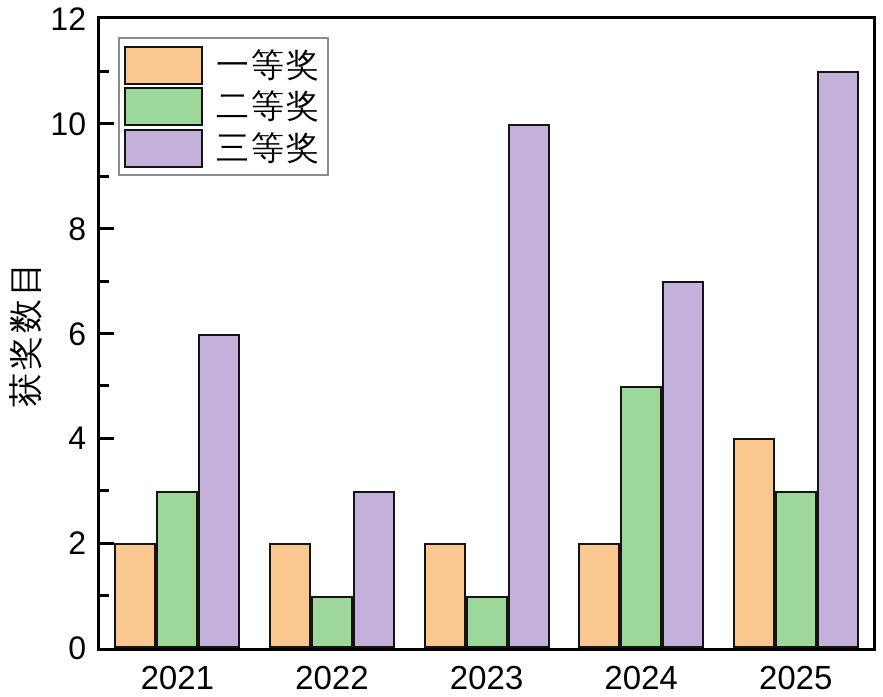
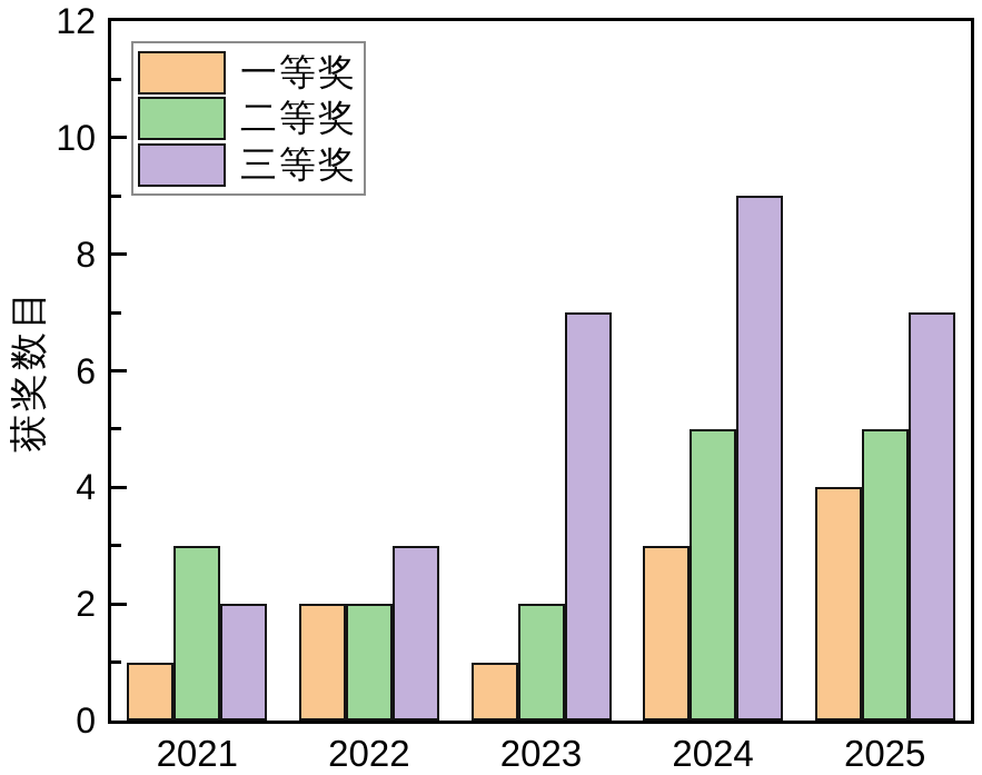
一等奖/2021: 2 -> 1
三等奖/2021: 6 -> 2
二等奖/2022: 1 -> 2
一等奖/2023: 2 -> 1
二等奖/2023: 1 -> 2
三等奖/2023: 10 -> 7
一等奖/2024: 2 -> 3
三等奖/2024: 7 -> 9
二等奖/2025: 3 -> 5
三等奖/2025: 11 -> 7
